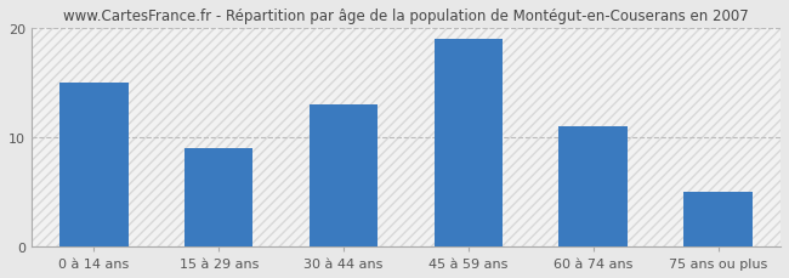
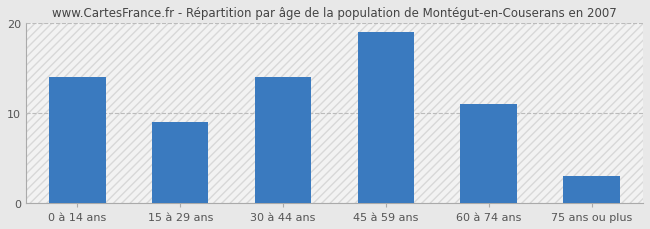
0 à 14 ans: 15 -> 14
30 à 44 ans: 13 -> 14
75 ans ou plus: 5 -> 3
